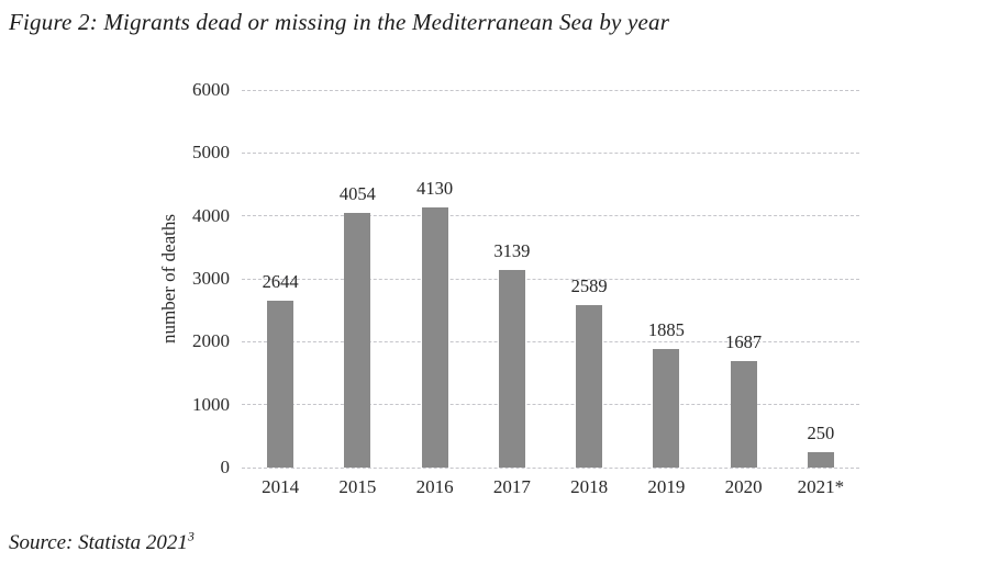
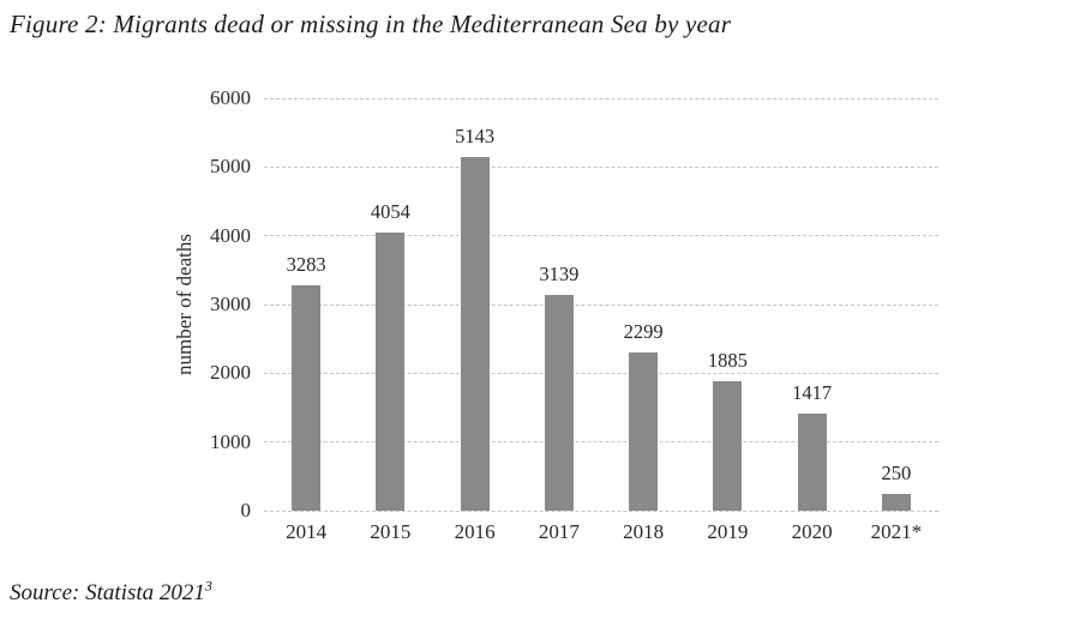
2014: 2644 -> 3283
2016: 4130 -> 5143
2018: 2589 -> 2299
2020: 1687 -> 1417
